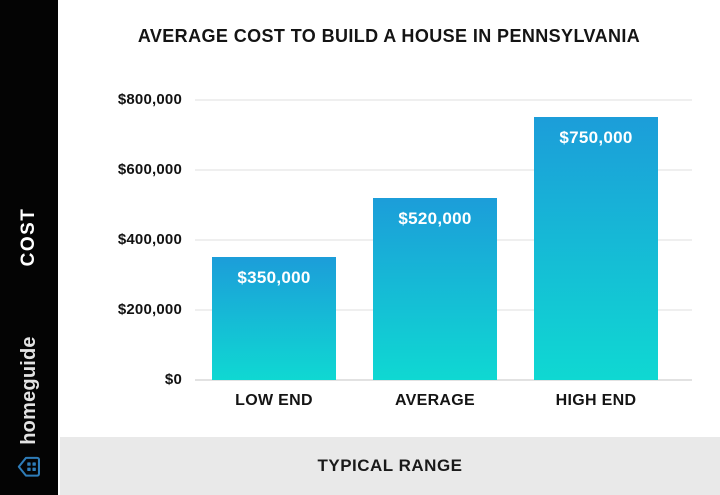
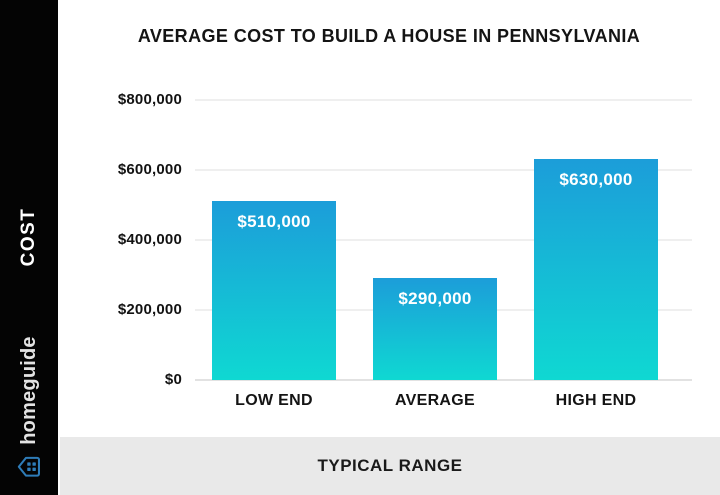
LOW END: $350,000 -> $510,000
AVERAGE: $520,000 -> $290,000
HIGH END: $750,000 -> $630,000
